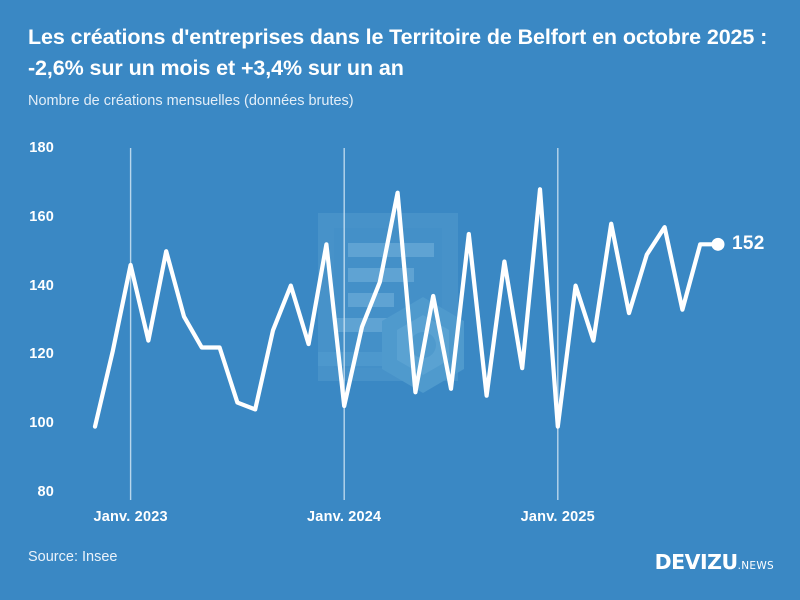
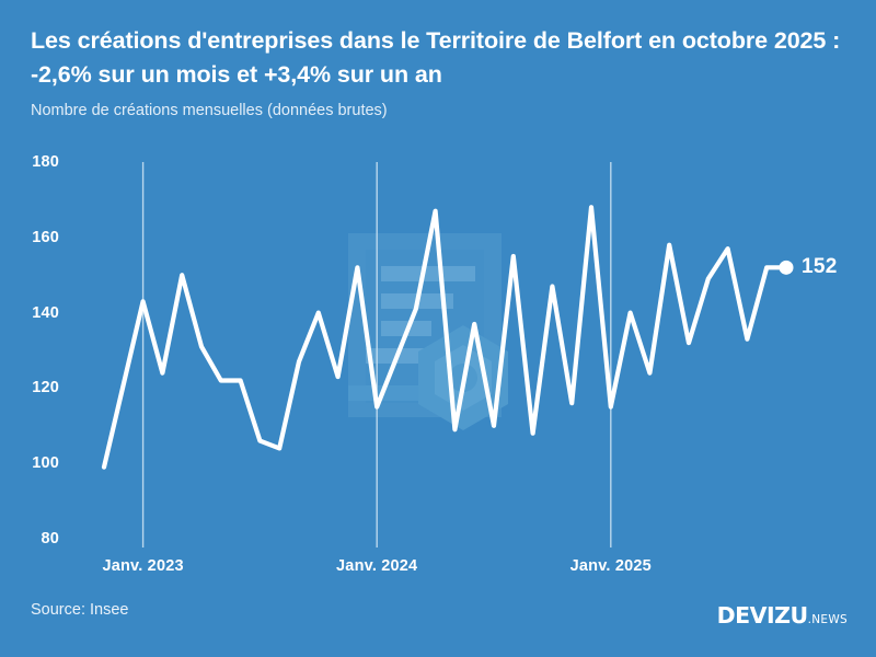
Janv. 2023: 146 -> 143
Janv. 2024: 105 -> 115
Janv. 2025: 99 -> 115
